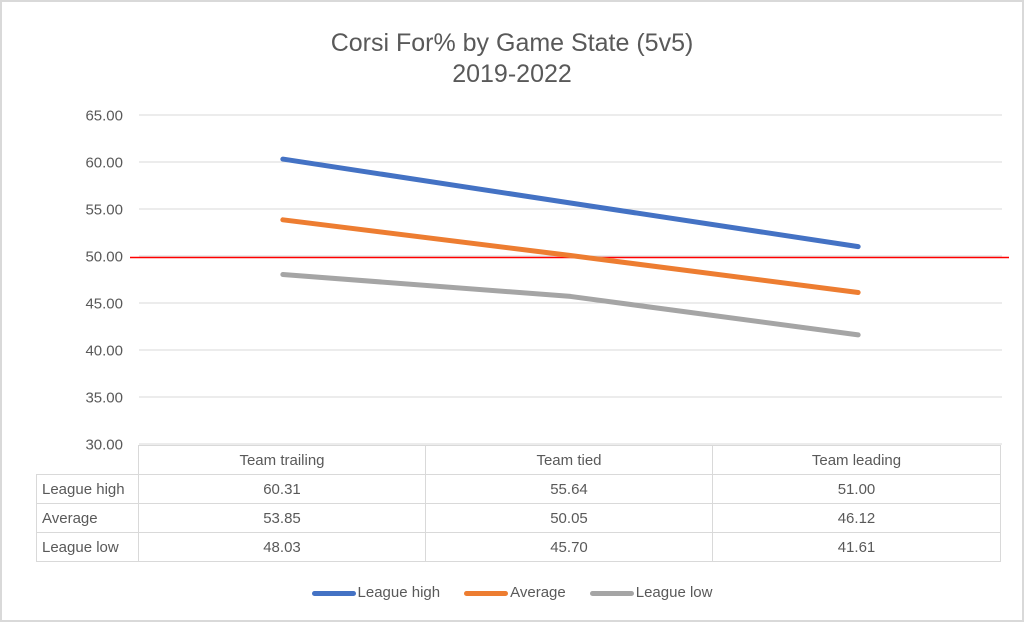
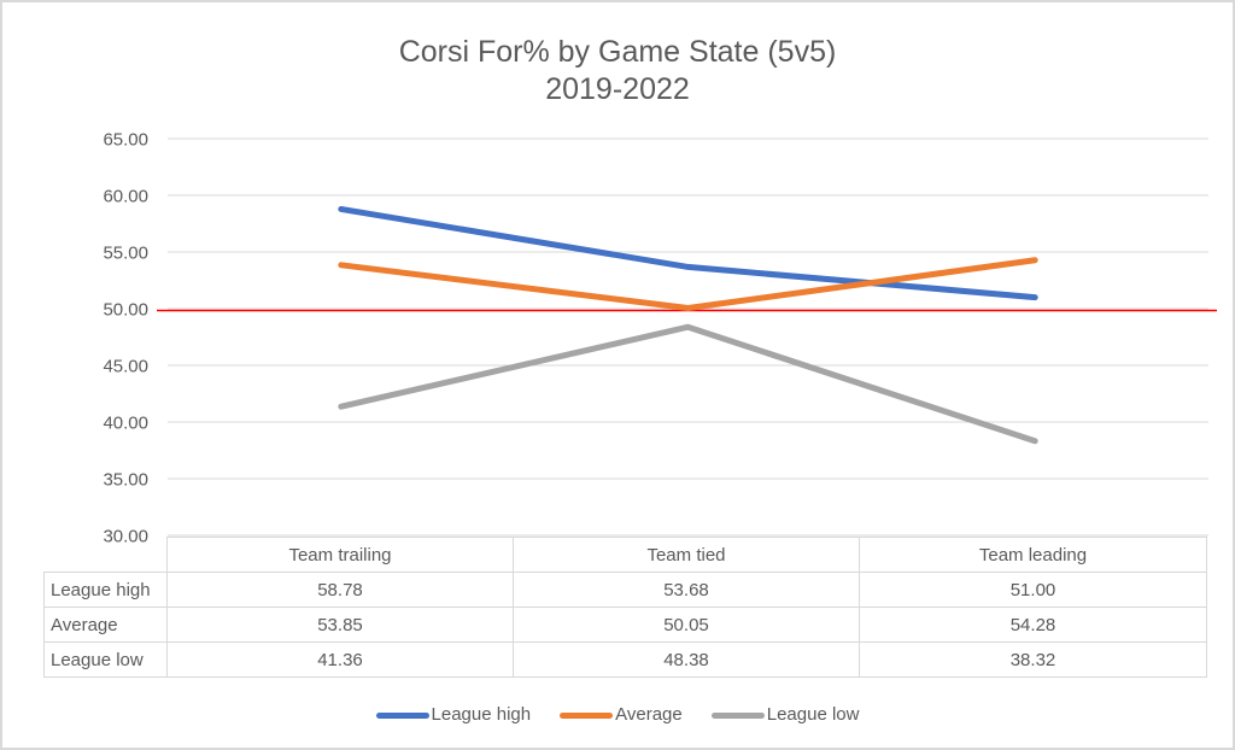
League high/Team trailing: 60.31 -> 58.78
League low/Team trailing: 48.03 -> 41.36
League high/Team tied: 55.64 -> 53.68
League low/Team tied: 45.70 -> 48.38
Average/Team leading: 46.12 -> 54.28
League low/Team leading: 41.61 -> 38.32
